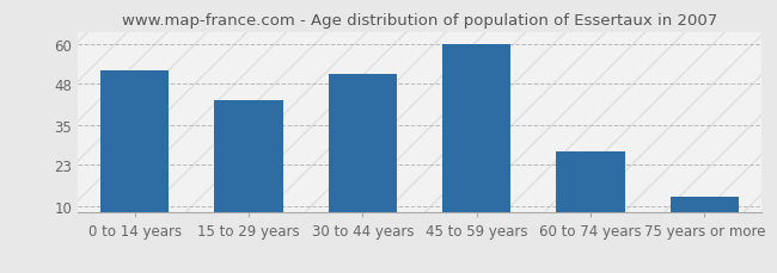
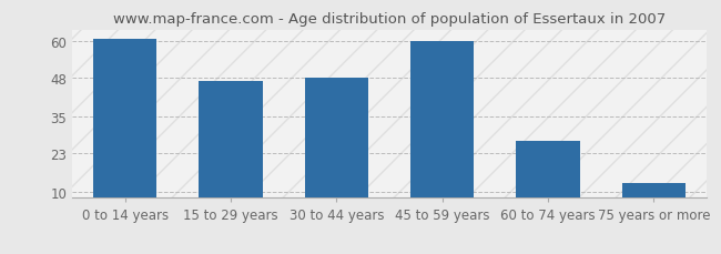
0 to 14 years: 52 -> 61
15 to 29 years: 43 -> 47
30 to 44 years: 51 -> 48
